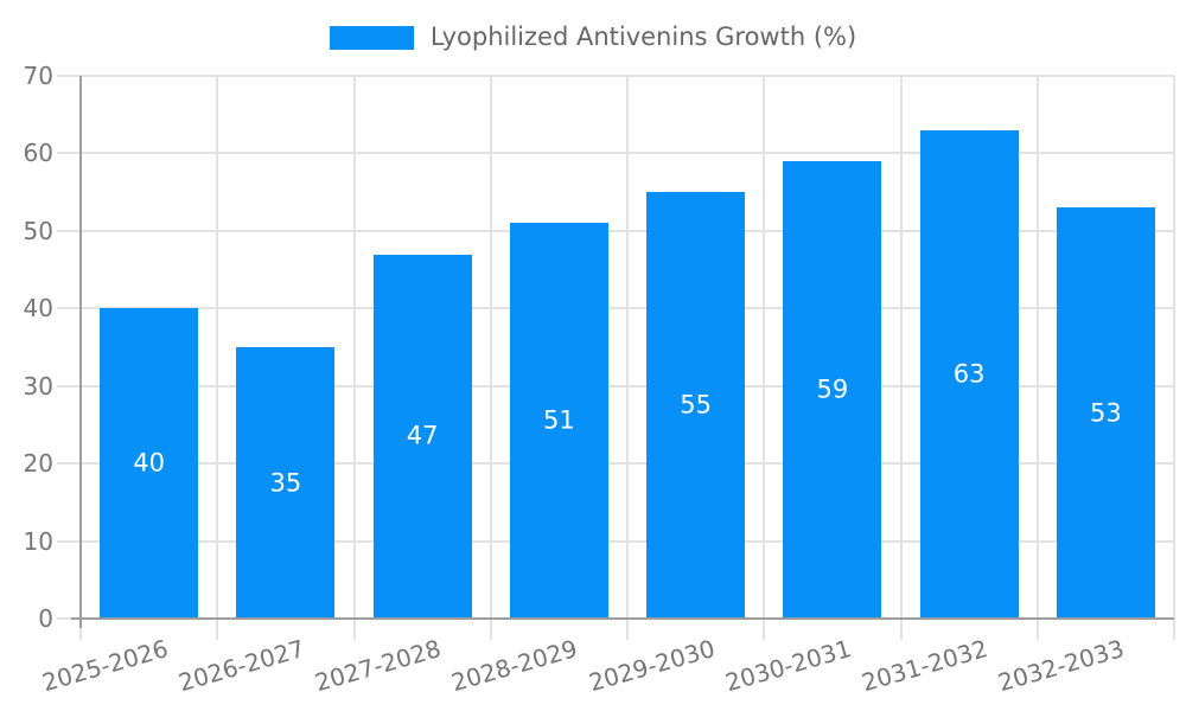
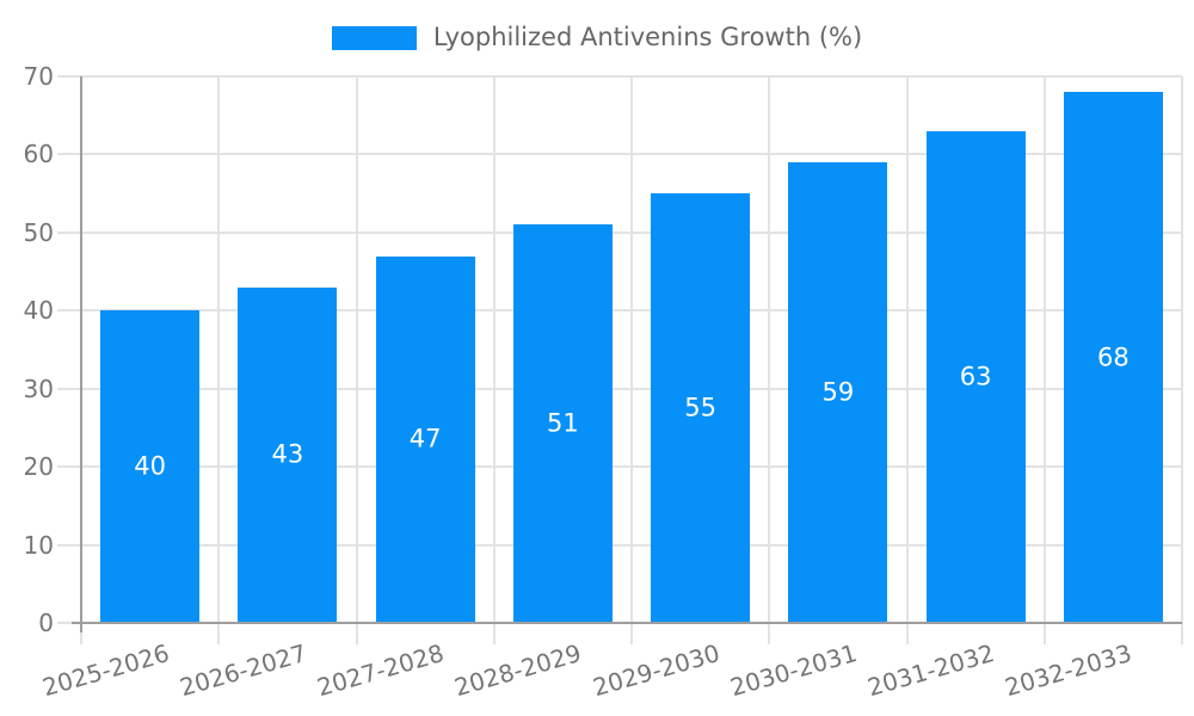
2026-2027: 35 -> 43
2032-2033: 53 -> 68
